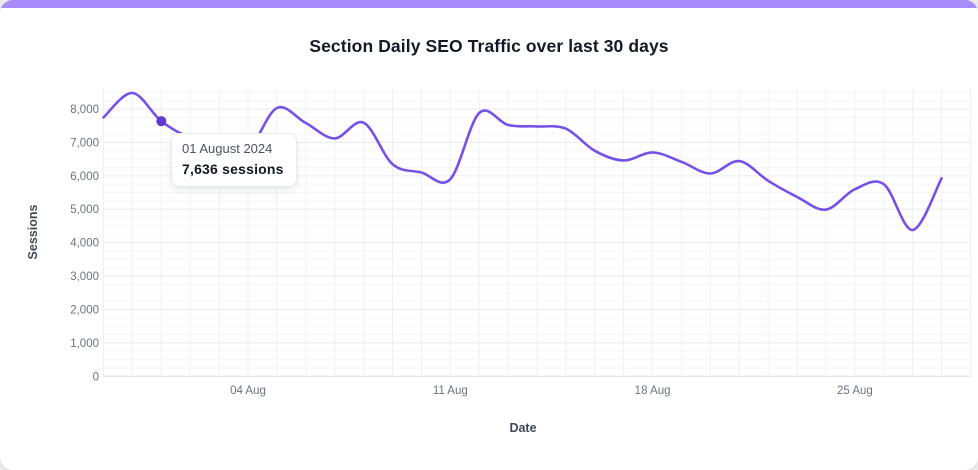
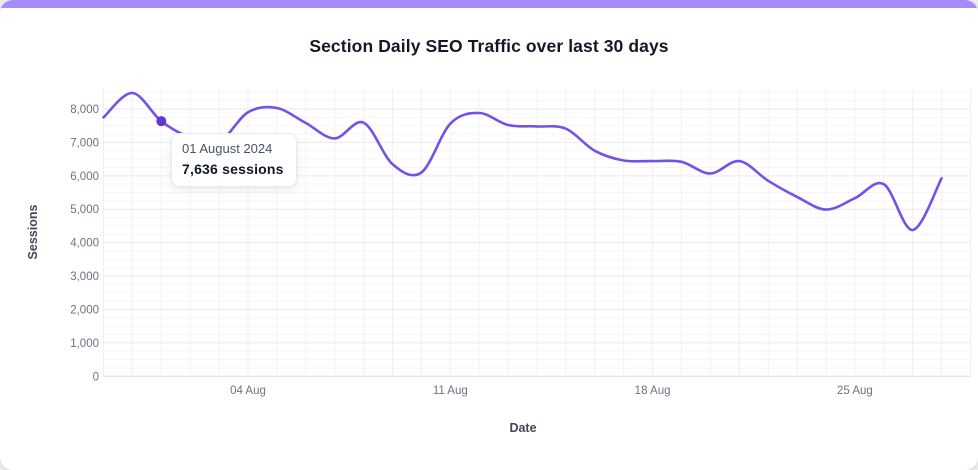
04 Aug: 6800 -> 7900
11 Aug: 5900 -> 7600
18 Aug: 6700 -> 6400
25 Aug: 5600 -> 5300
